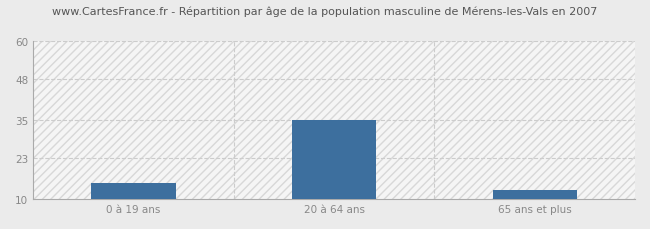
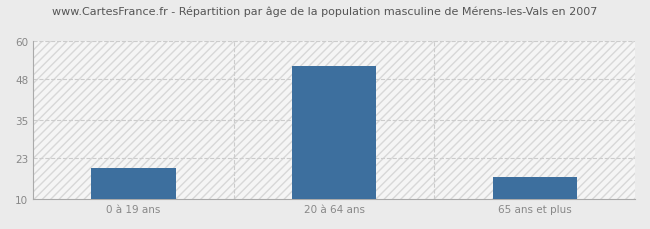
0 à 19 ans: 15 -> 20
20 à 64 ans: 35 -> 52
65 ans et plus: 13 -> 17
